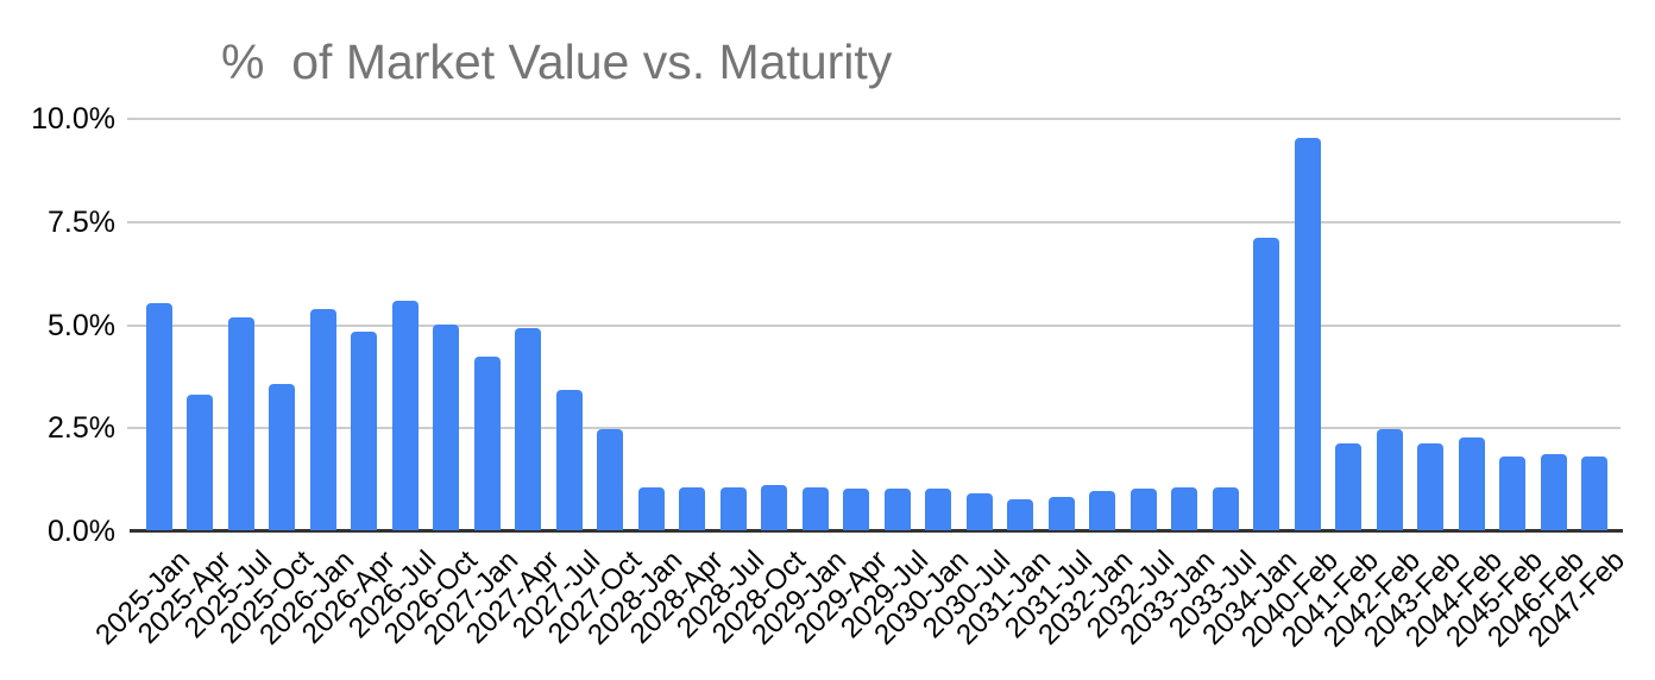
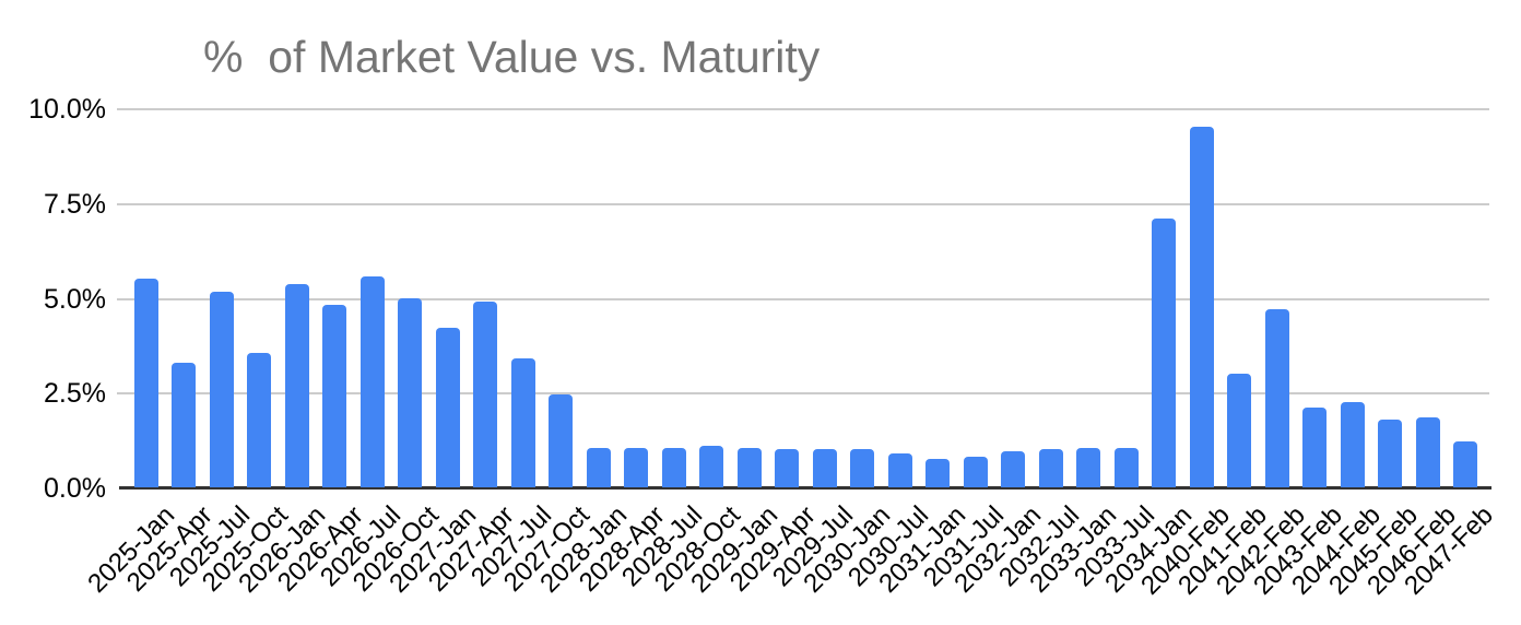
2041-Feb: 2.1% -> 3.0%
2042-Feb: 2.5% -> 4.7%
2047-Feb: 1.8% -> 1.2%
